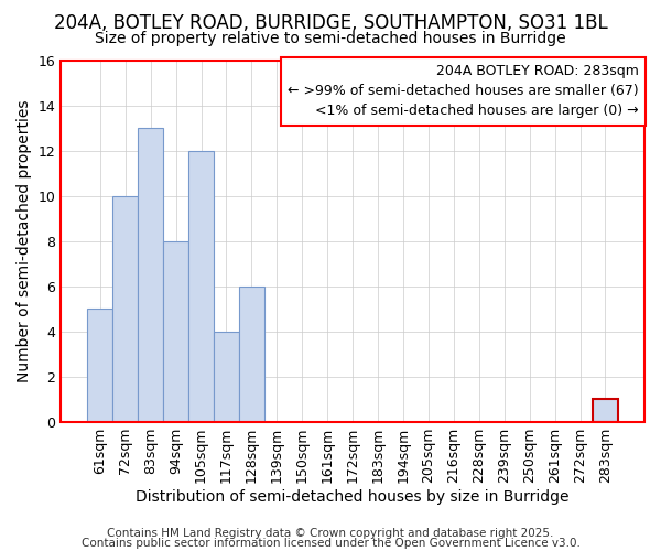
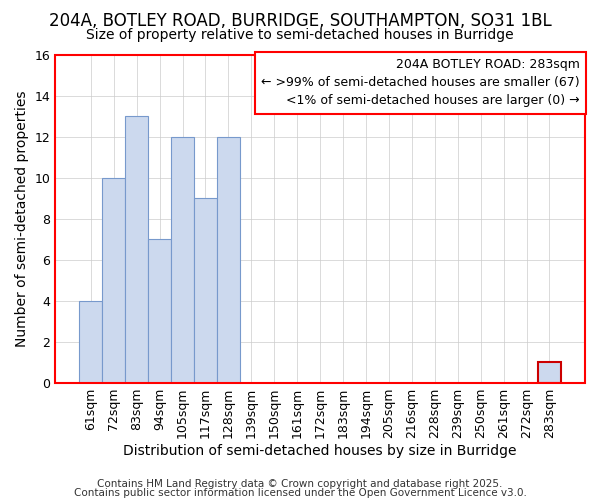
61sqm: 5 -> 4
94sqm: 8 -> 7
117sqm: 4 -> 9
128sqm: 6 -> 12
